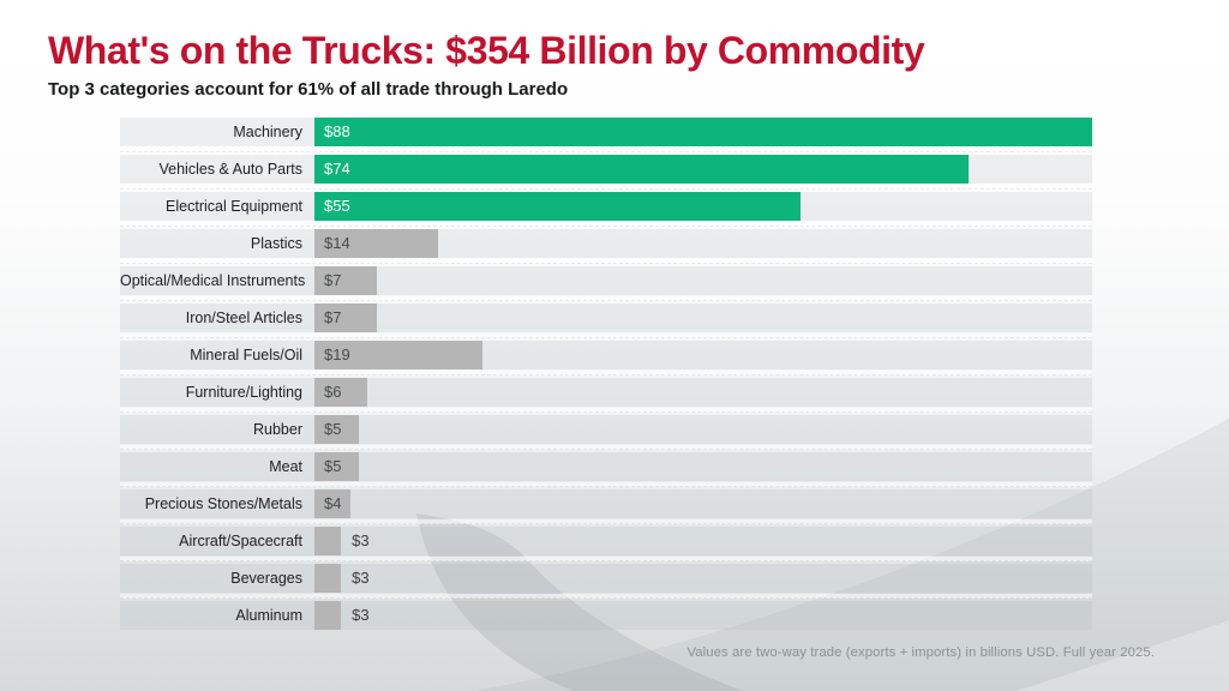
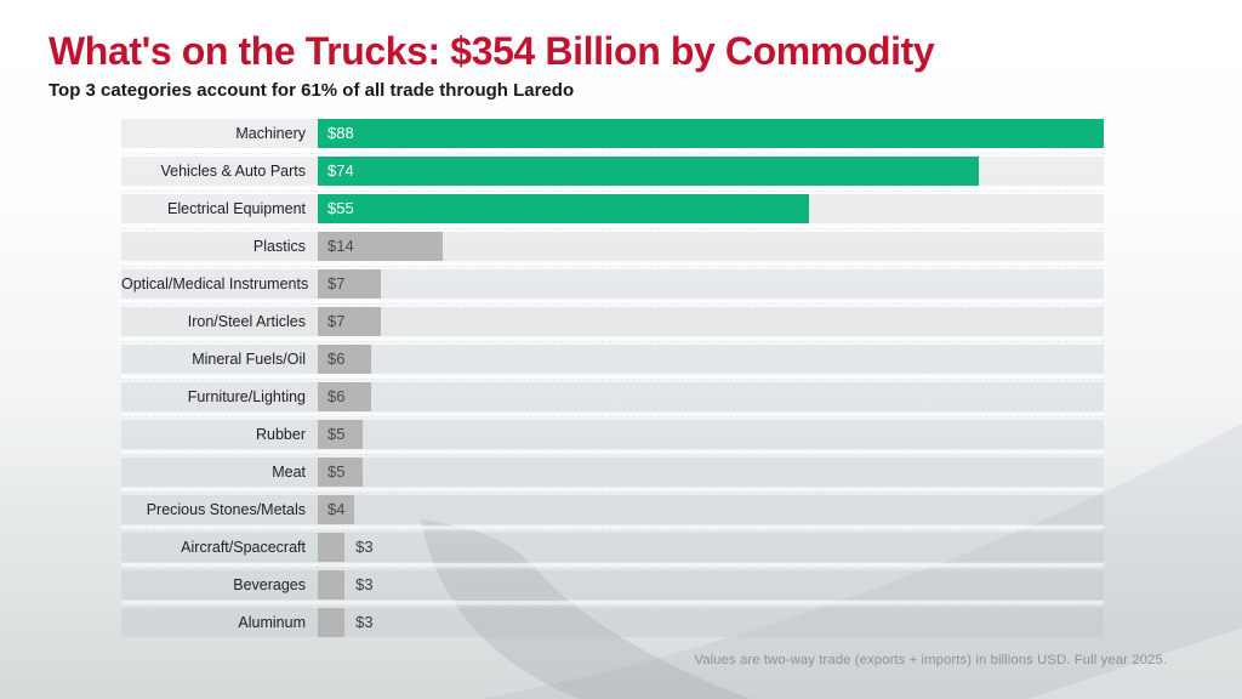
Mineral Fuels/Oil: $19 -> $6
